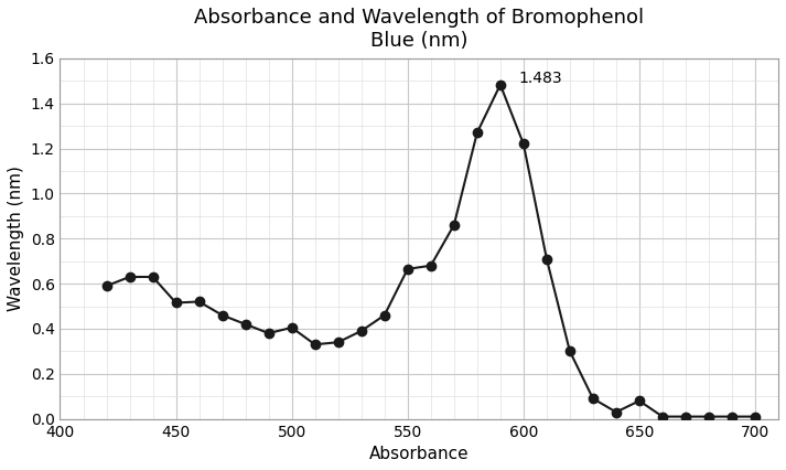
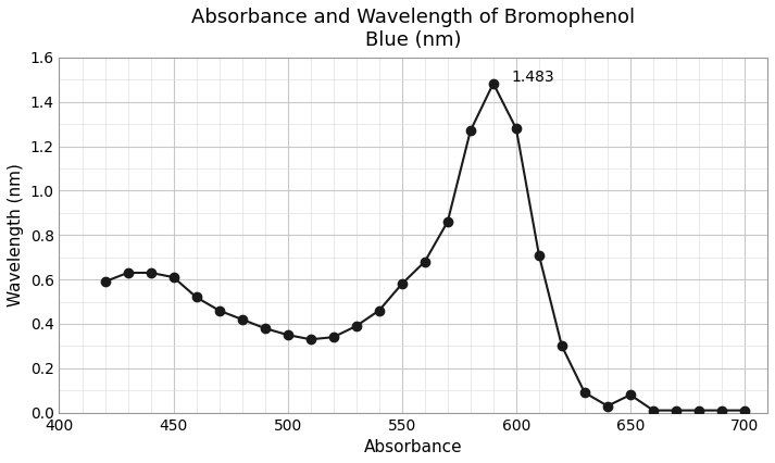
450: 0.515 -> 0.610
500: 0.405 -> 0.350
550: 0.665 -> 0.580
600: 1.220 -> 1.280
